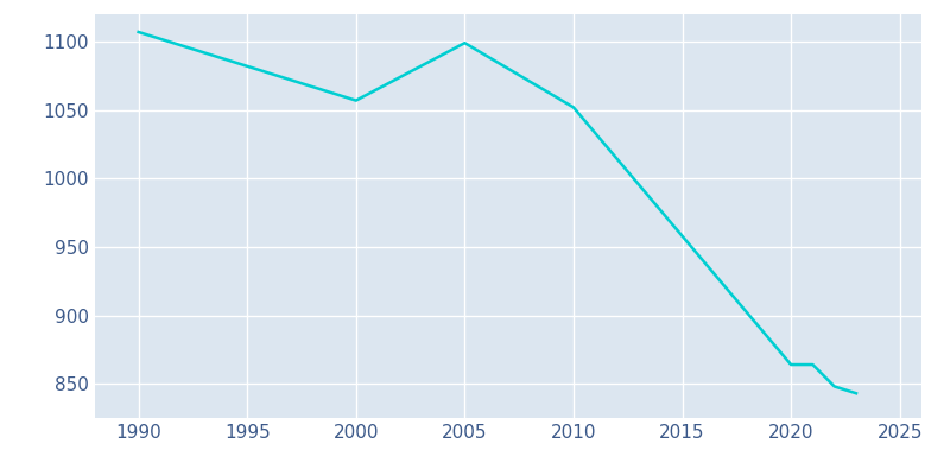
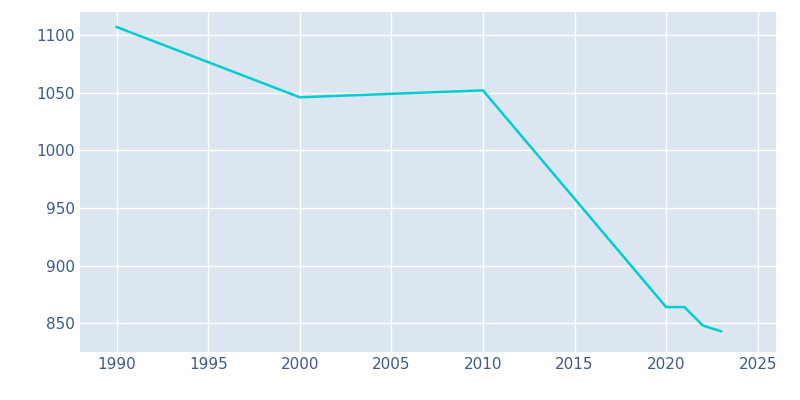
2000: 1057 -> 1046
2005: 1099 -> 1049
